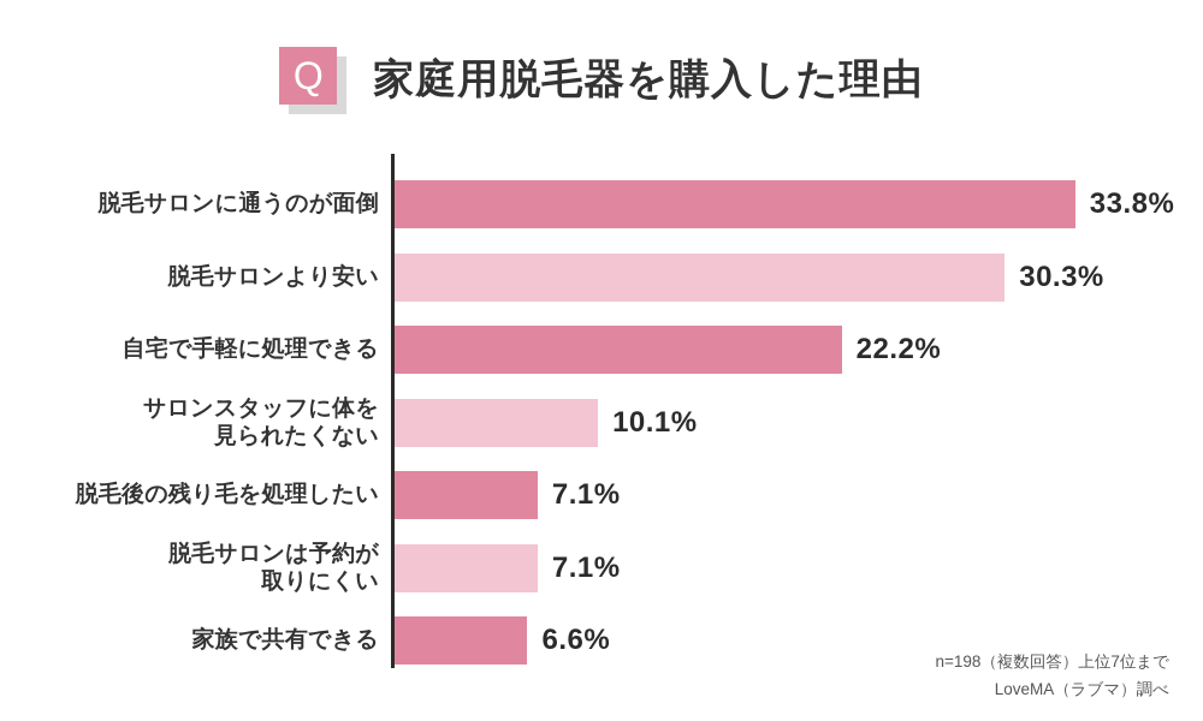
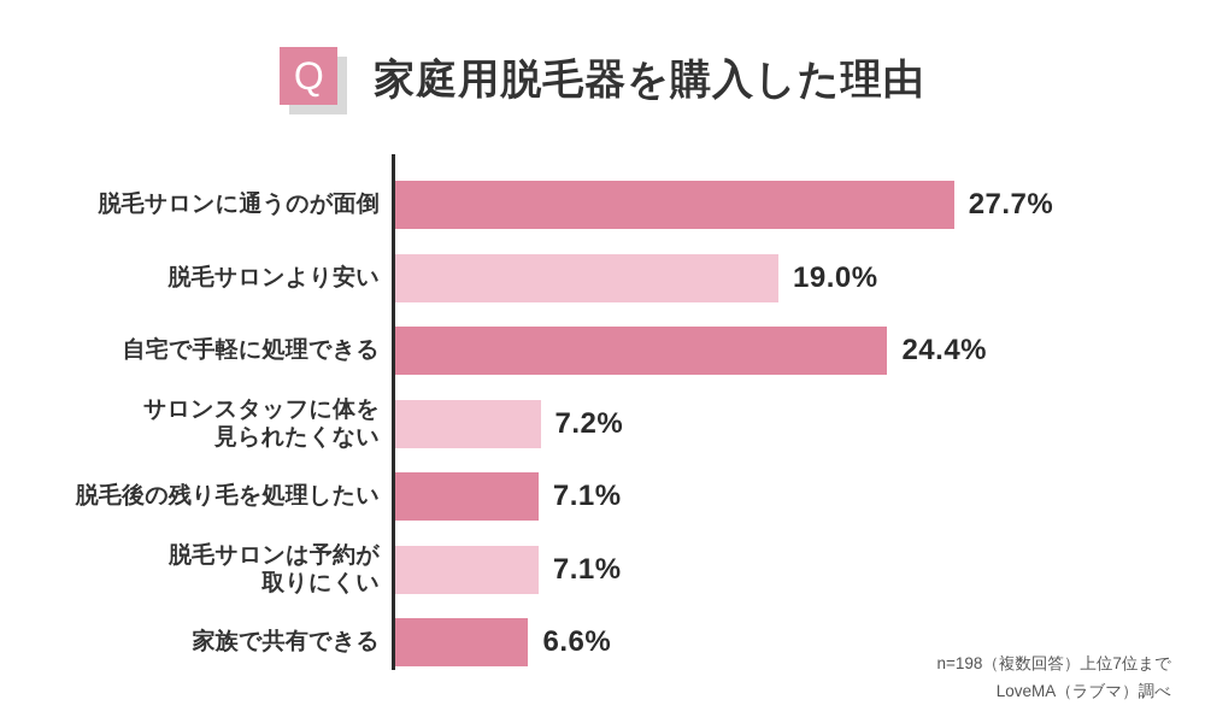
脱毛サロンに通うのが面倒: 33.8% -> 27.7%
脱毛サロンより安い: 30.3% -> 19.0%
自宅で手軽に処理できる: 22.2% -> 24.4%
サロンスタッフに体を 見られたくない: 10.1% -> 7.2%
